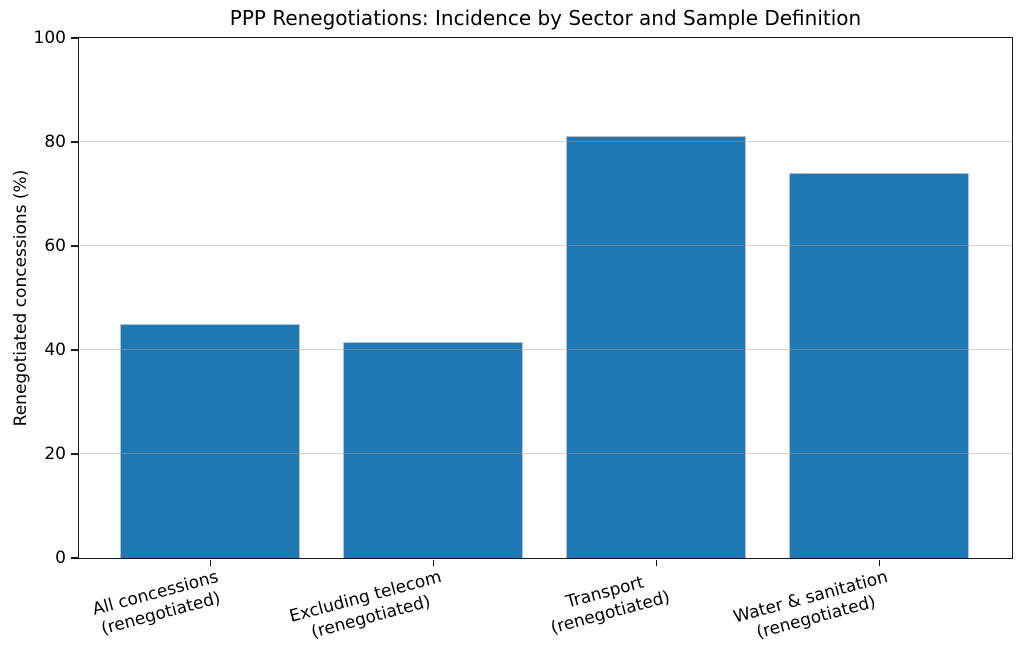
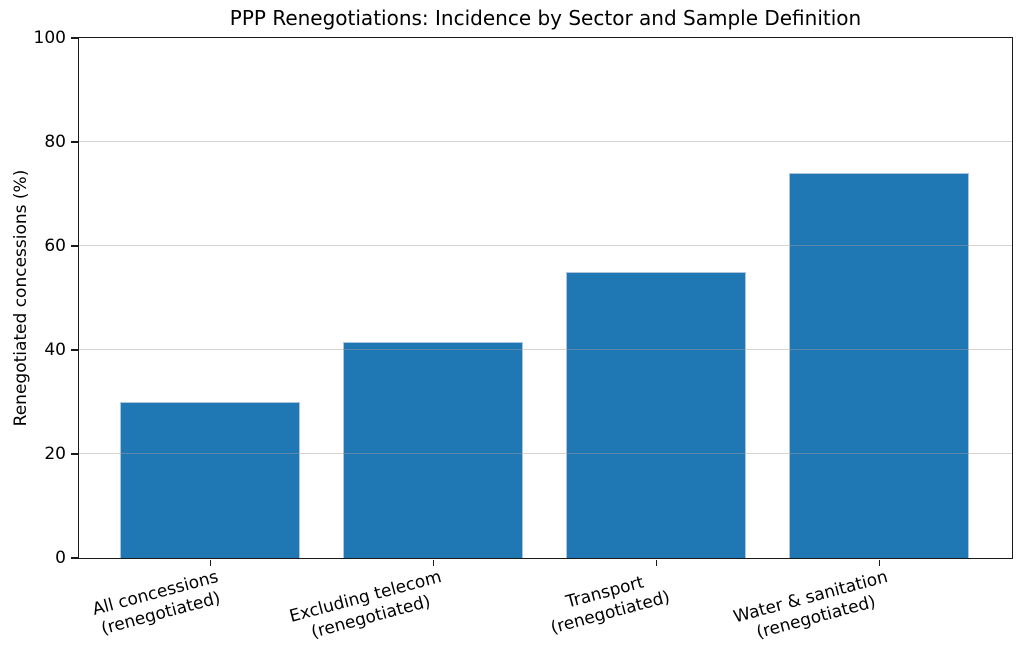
All concessions (renegotiated): 45 -> 30
Transport (renegotiated): 81 -> 55
